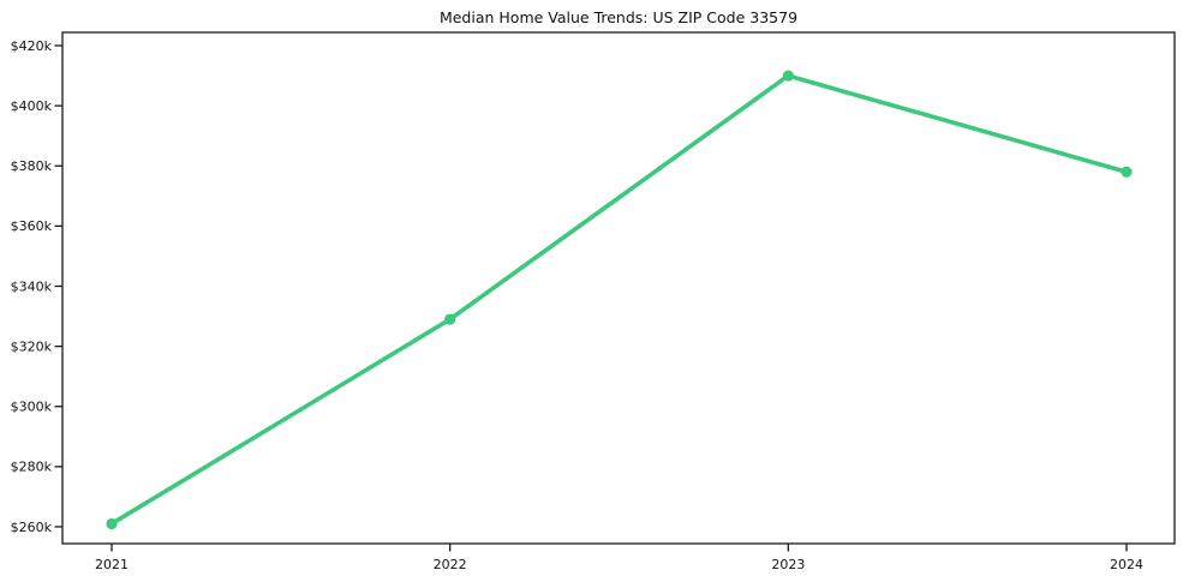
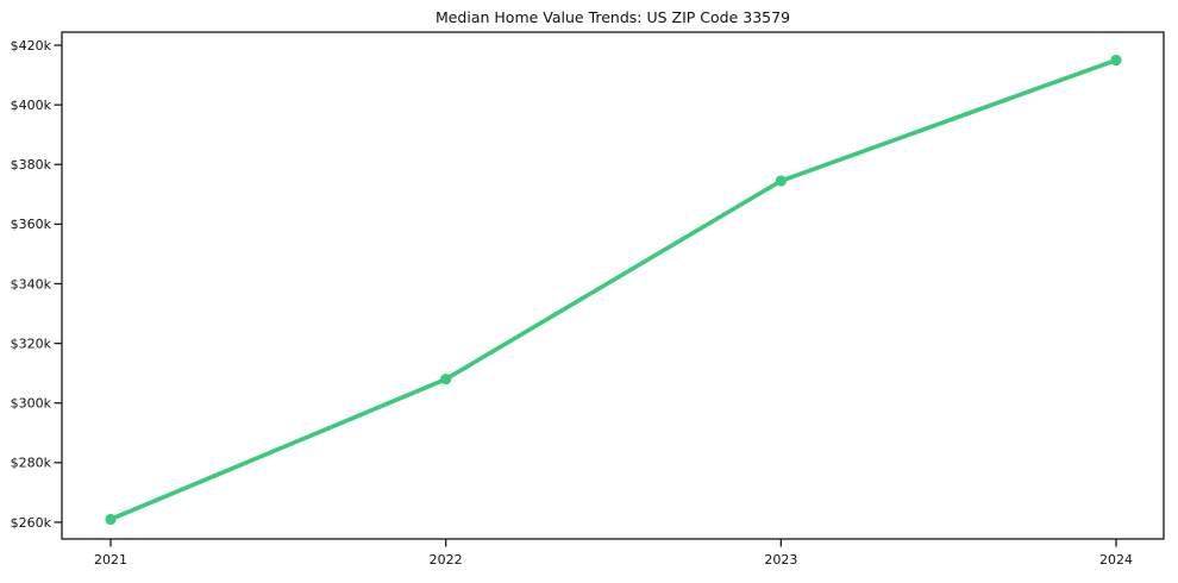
2022: $329k -> $308k
2023: $410k -> $374k
2024: $378k -> $415k
